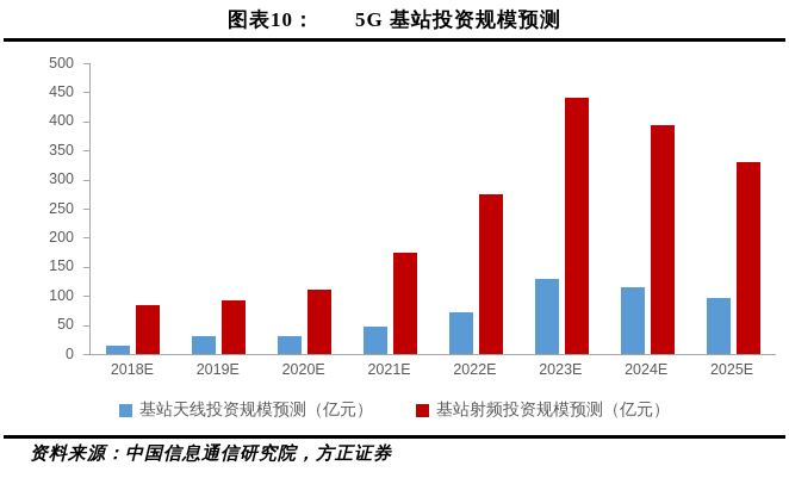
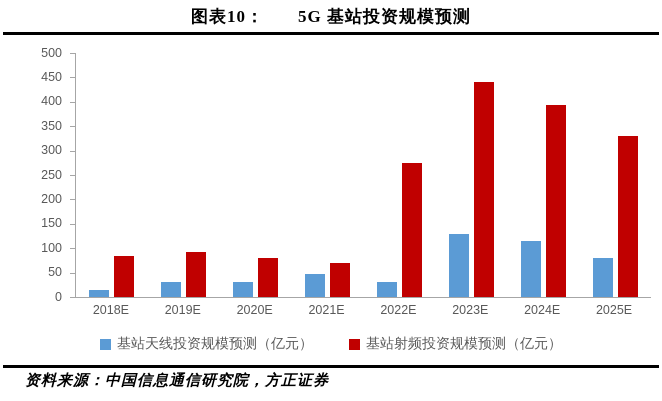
基站射频投资规模预测（亿元）/2020E: 110 -> 80
基站射频投资规模预测（亿元）/2021E: 180 -> 70
基站天线投资规模预测（亿元）/2022E: 70 -> 30
基站天线投资规模预测（亿元）/2025E: 100 -> 80
